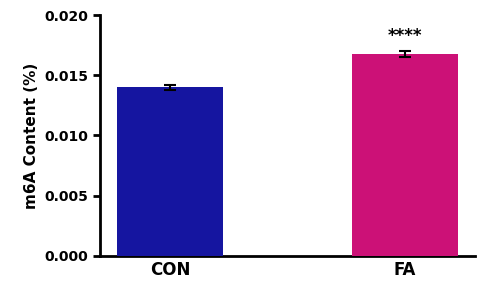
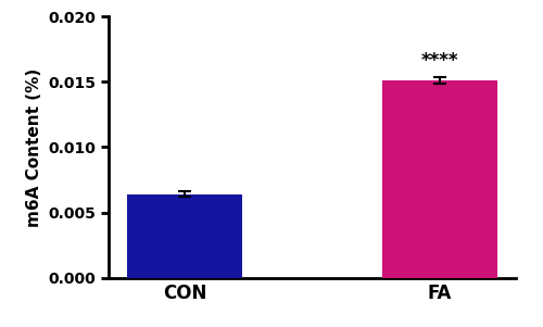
CON: 0.0140 -> 0.0064
FA: 0.0168 -> 0.0151
